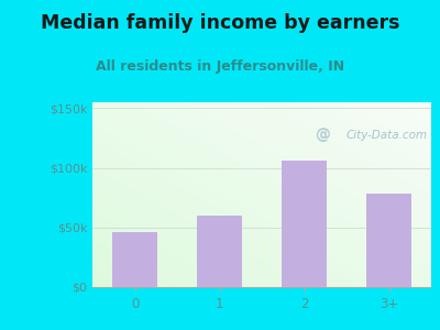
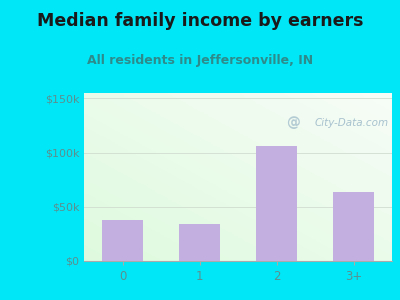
0: $46k -> $38k
1: $60k -> $34k
3+: $78k -> $64k
